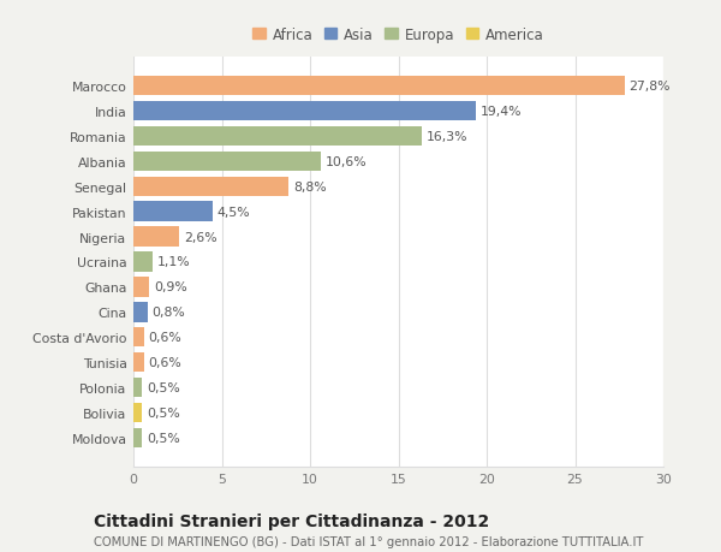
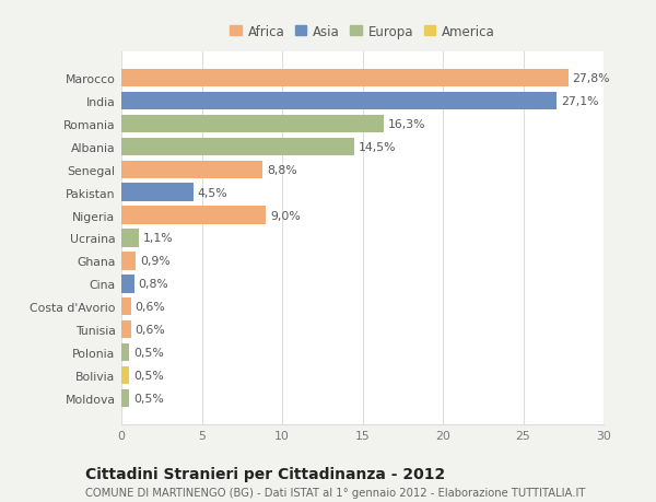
India: 19,4% -> 27,1%
Albania: 10,6% -> 14,5%
Nigeria: 2,6% -> 9,0%
